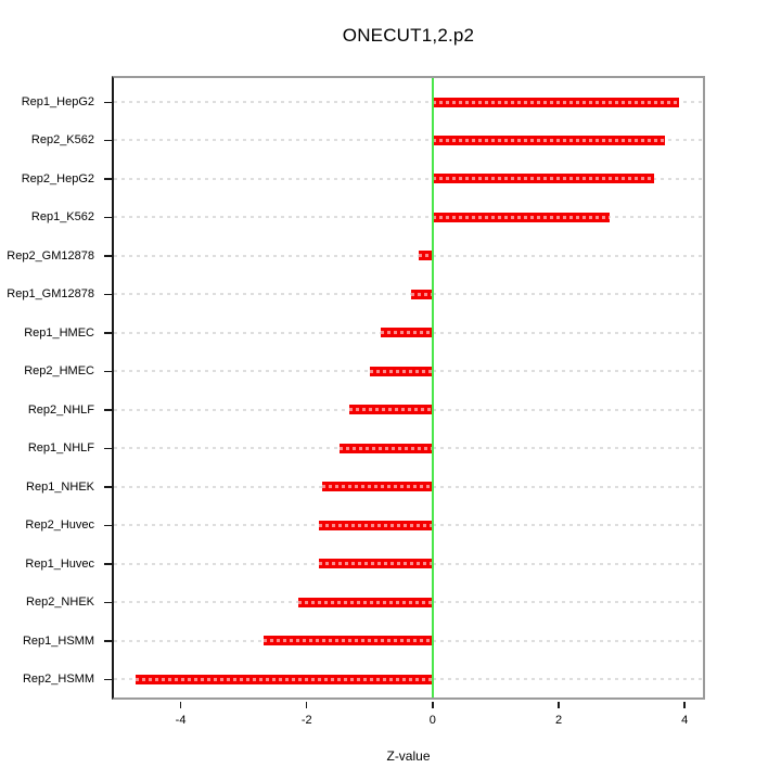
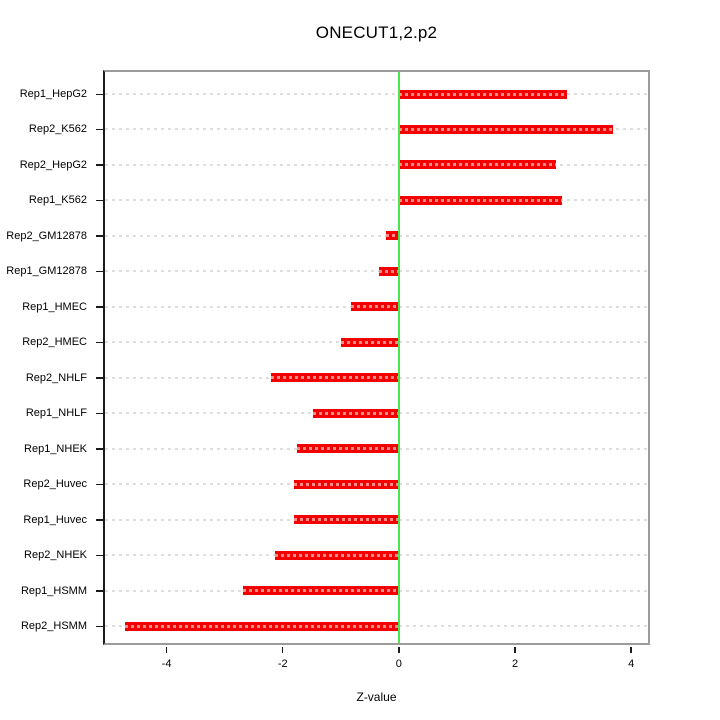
Rep1_HepG2: 3.9 -> 2.9
Rep2_HepG2: 3.5 -> 2.7
Rep2_NHLF: -1.3 -> -2.2
